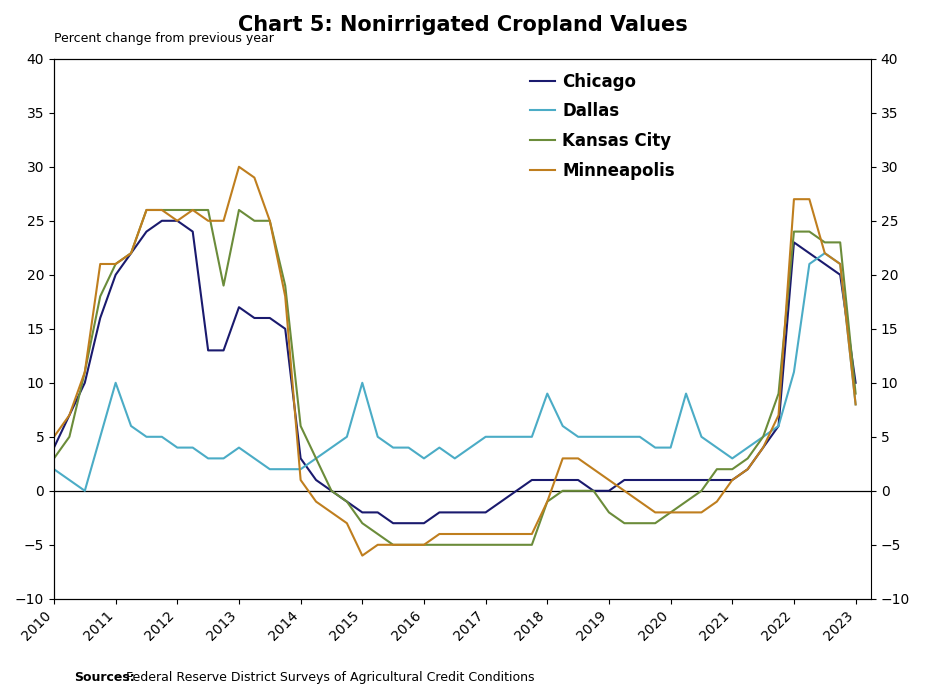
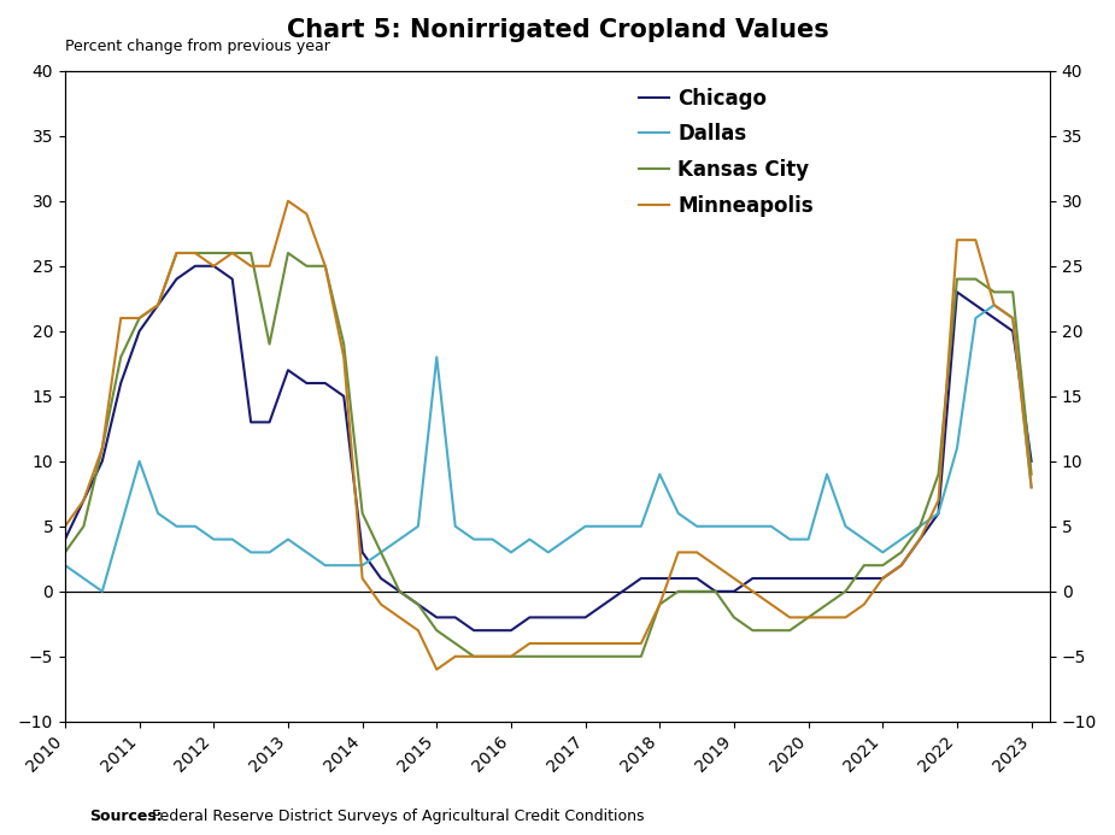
Dallas/2015: 10 -> 18
